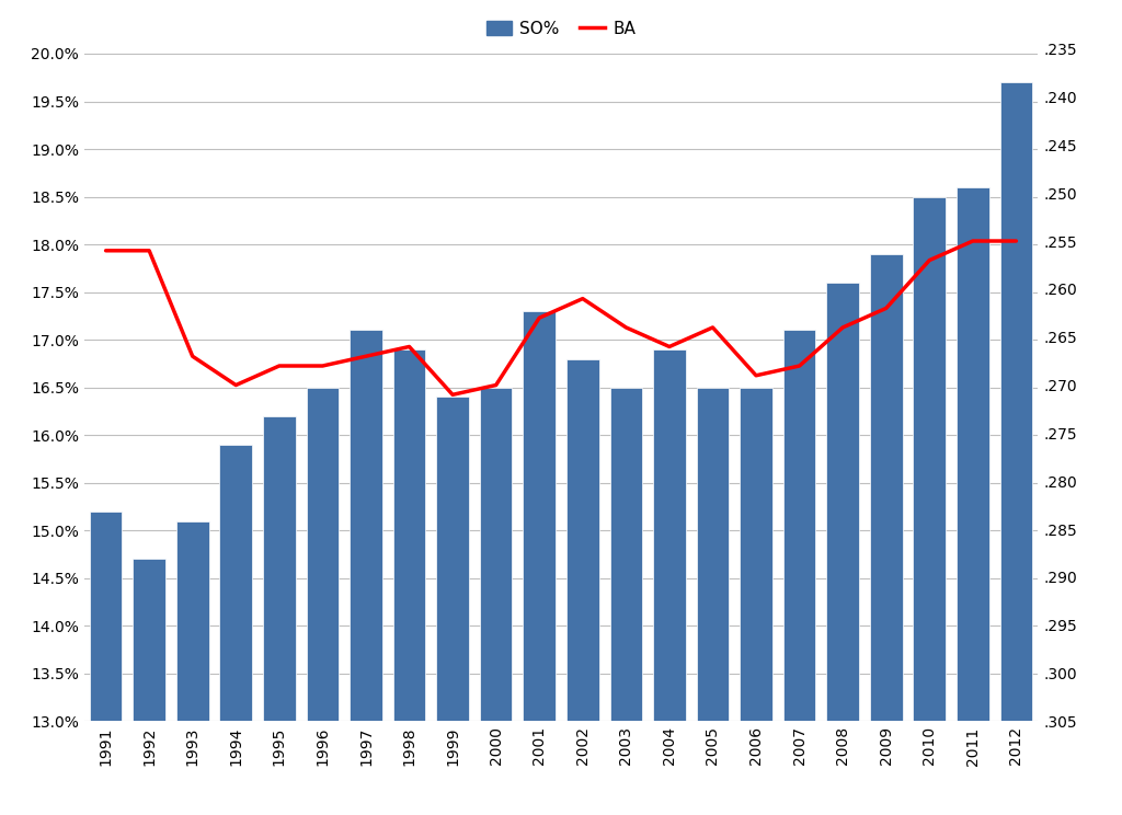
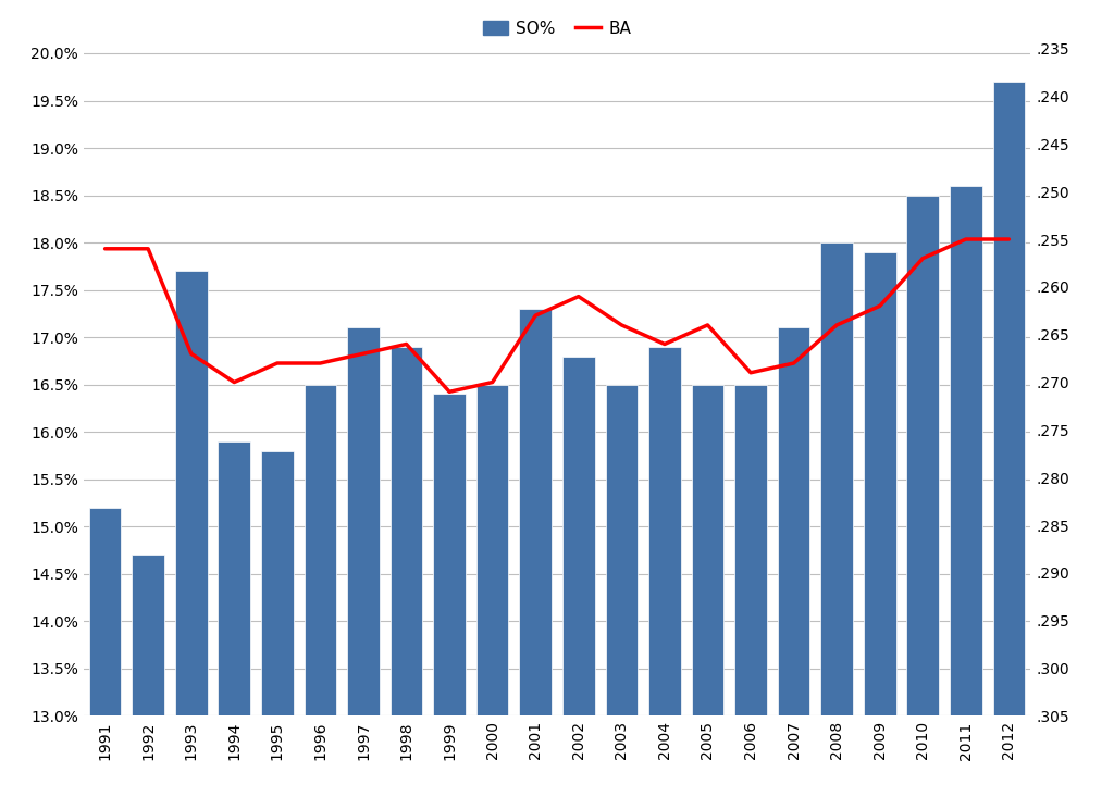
SO%/1993: 15.1% -> 17.7%
SO%/1995: 16.2% -> 15.8%
SO%/2008: 17.6% -> 18.0%
